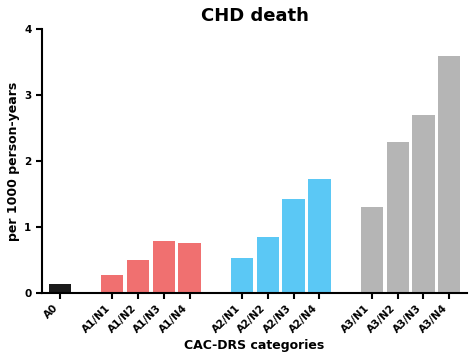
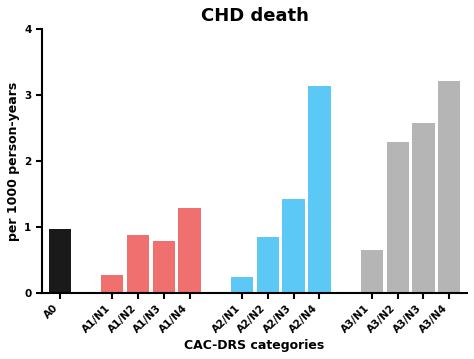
A0: 0.13 -> 0.96
A1/N2: 0.50 -> 0.88
A1/N4: 0.76 -> 1.28
A2/N1: 0.53 -> 0.24
A2/N4: 1.72 -> 3.14
A3/N1: 1.30 -> 0.64
A3/N3: 2.70 -> 2.58
A3/N4: 3.60 -> 3.22
